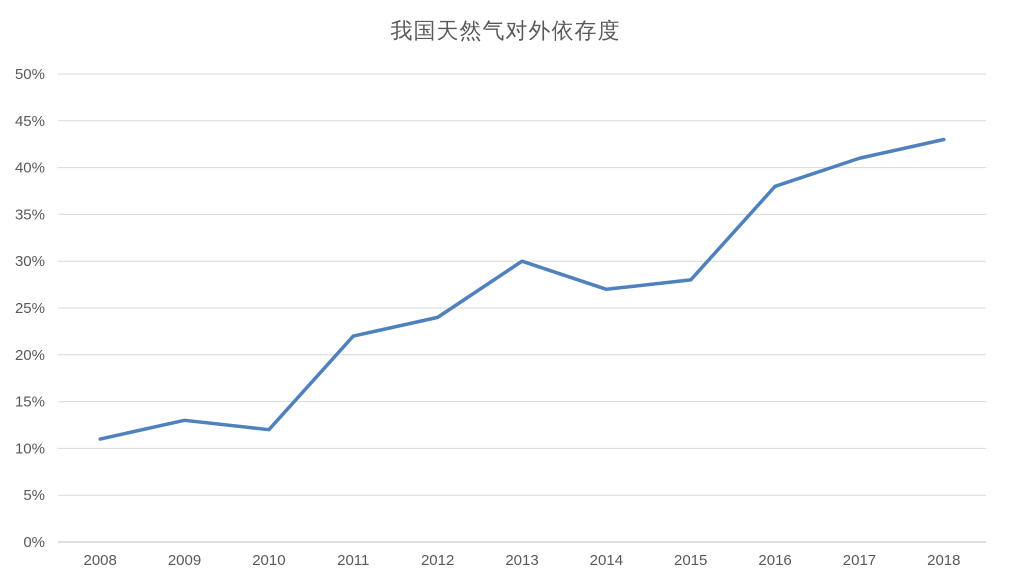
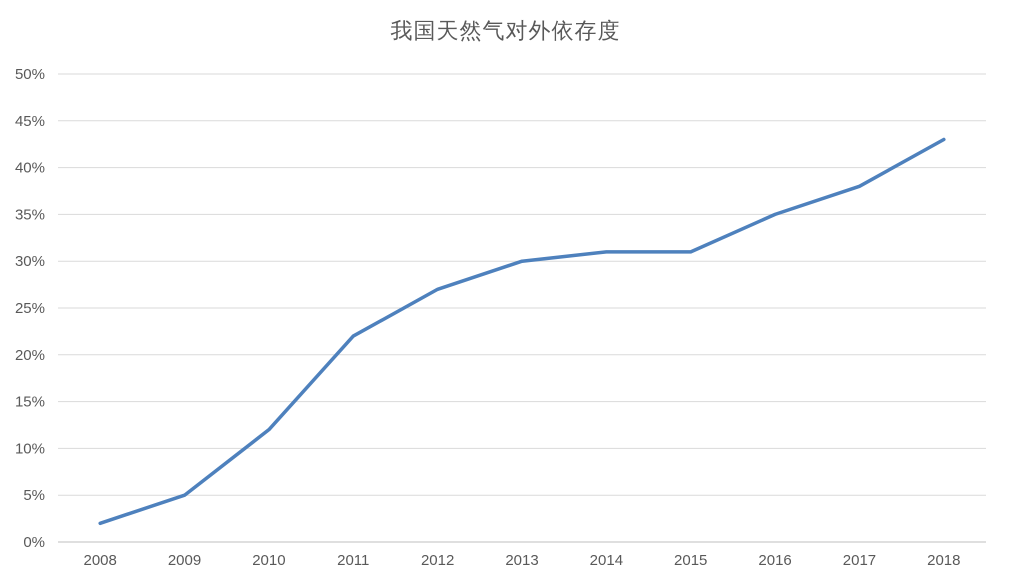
2008: 11% -> 2%
2009: 13% -> 5%
2012: 24% -> 27%
2014: 27% -> 31%
2015: 28% -> 31%
2016: 38% -> 35%
2017: 41% -> 38%
